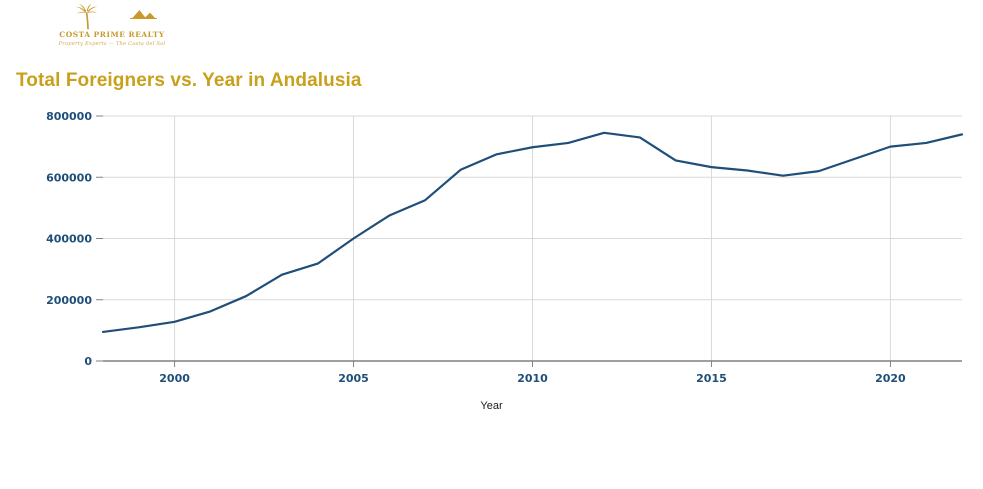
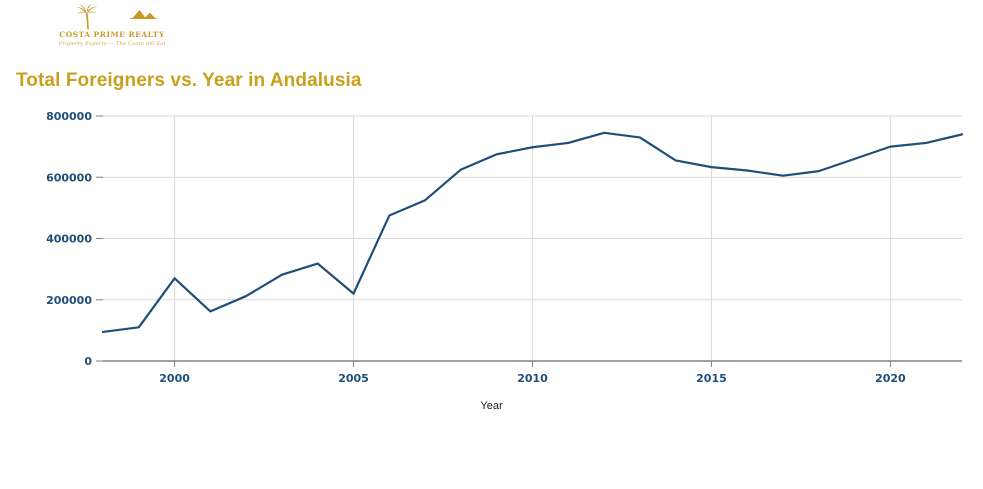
2000: 130000 -> 270000
2005: 400000 -> 220000
